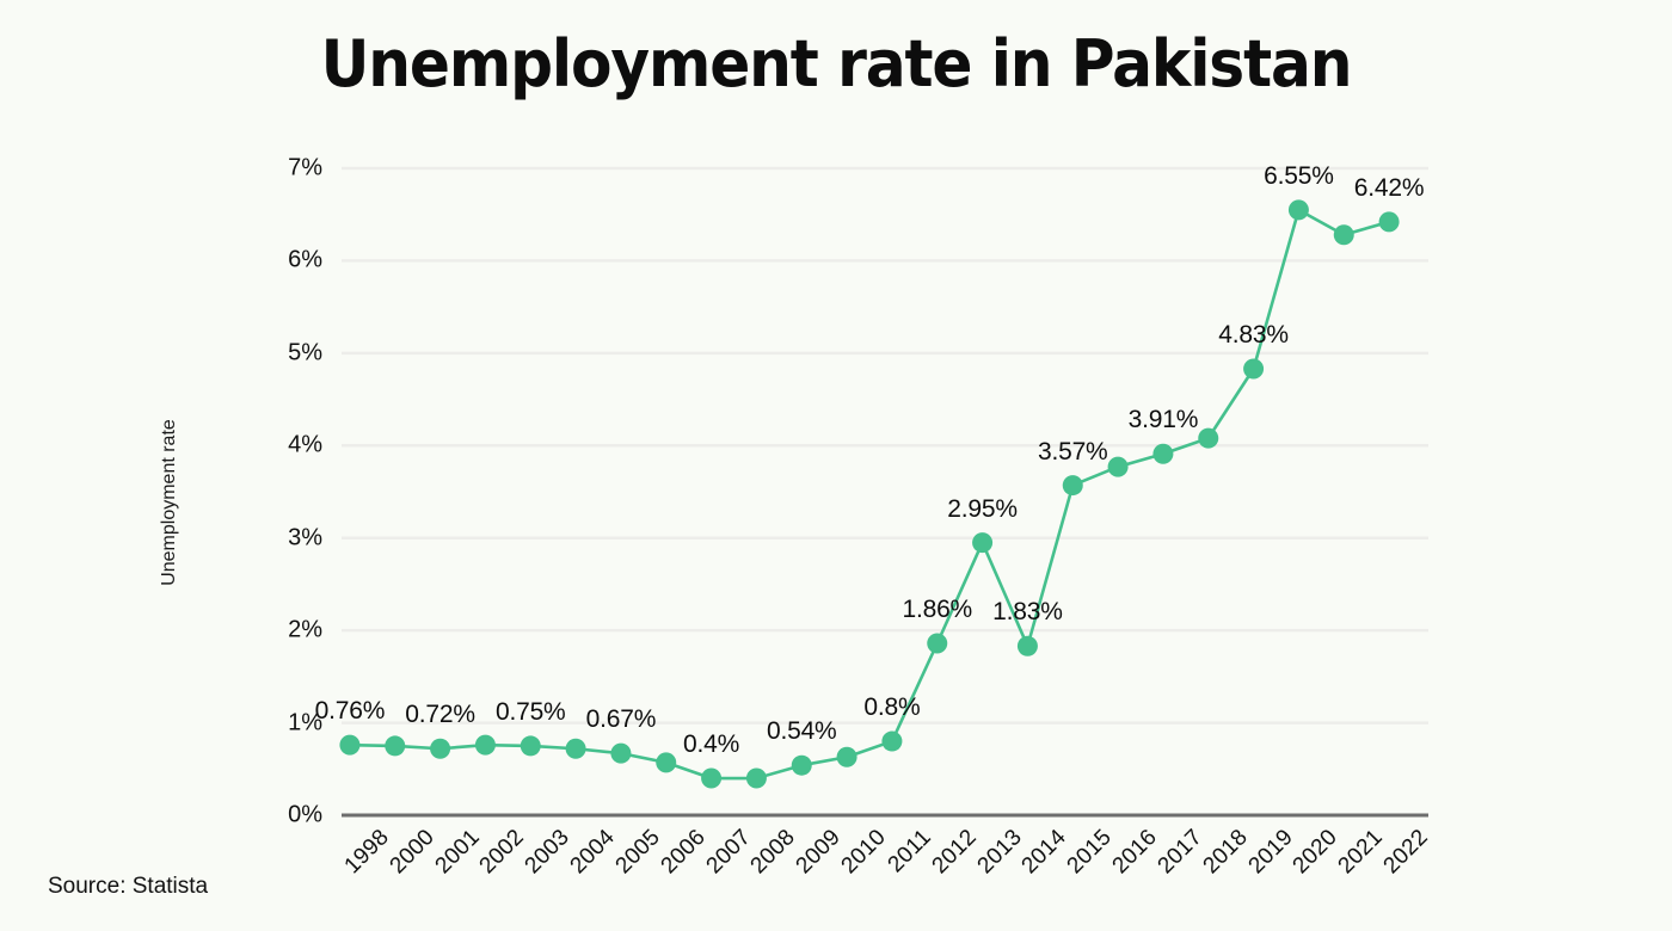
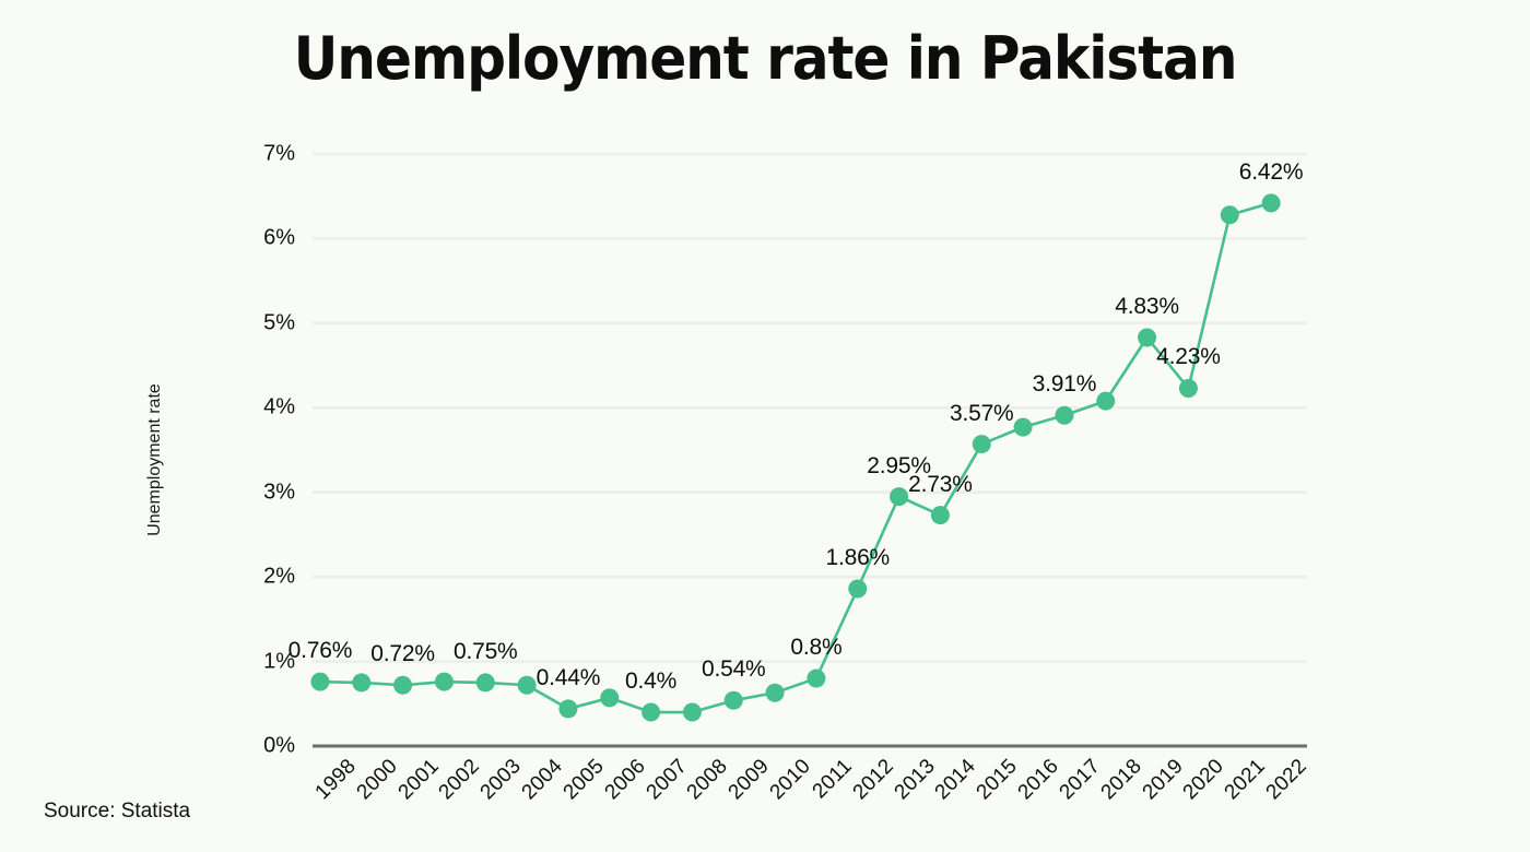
2005: 0.67% -> 0.44%
2014: 1.83% -> 2.73%
2020: 6.55% -> 4.23%
